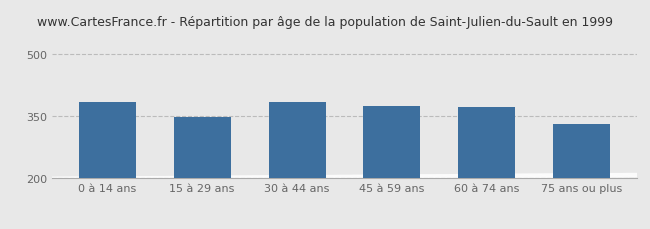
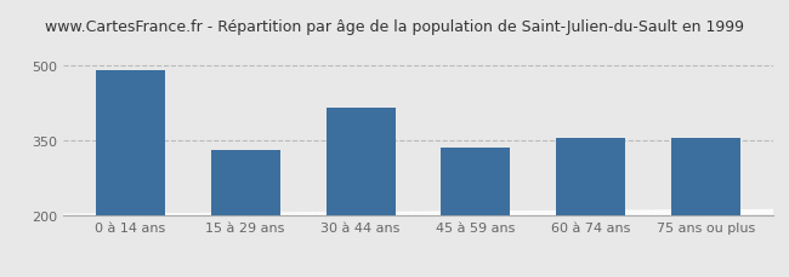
0 à 14 ans: 383 -> 490
15 à 29 ans: 348 -> 330
30 à 44 ans: 385 -> 415
45 à 59 ans: 375 -> 335
60 à 74 ans: 372 -> 355
75 ans ou plus: 330 -> 355
